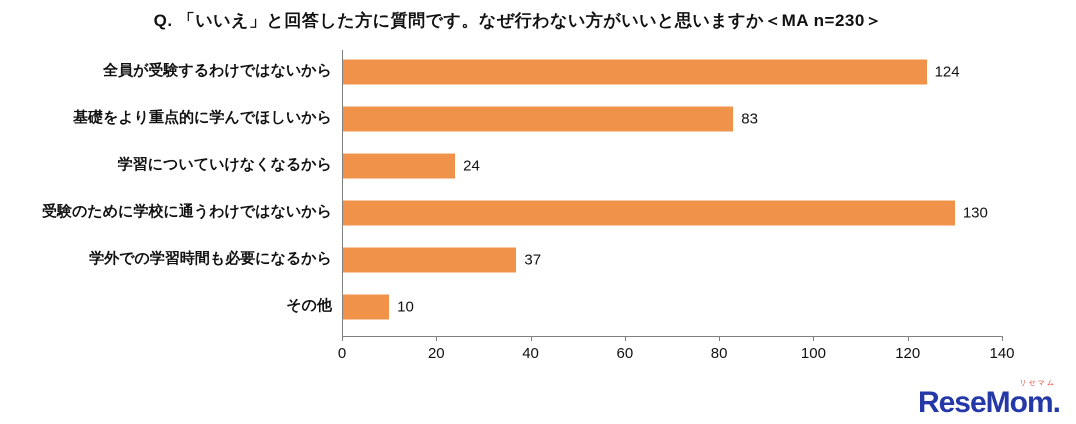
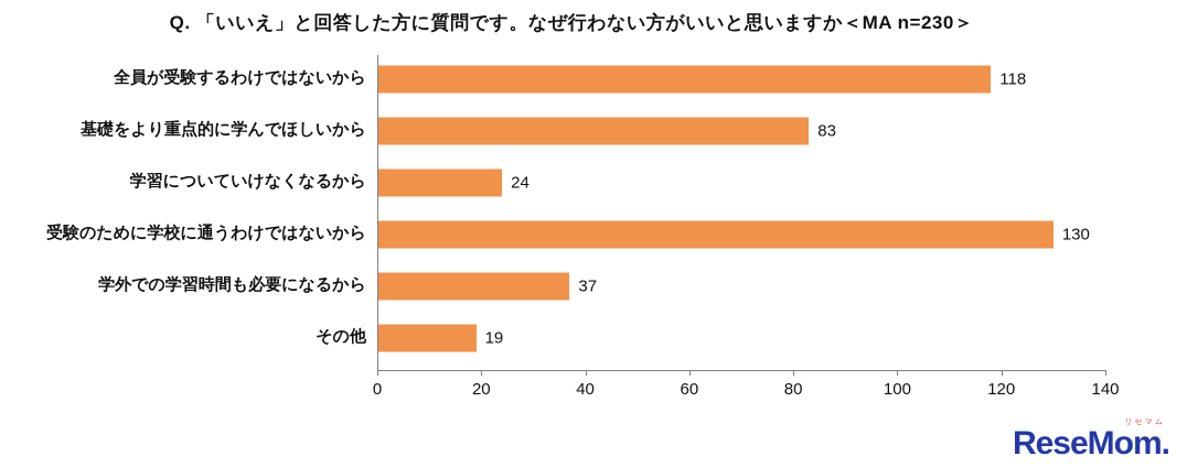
全員が受験するわけではないから: 124 -> 118
その他: 10 -> 19
